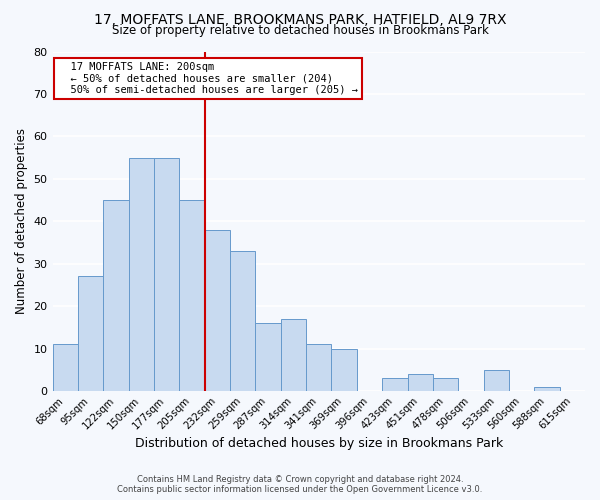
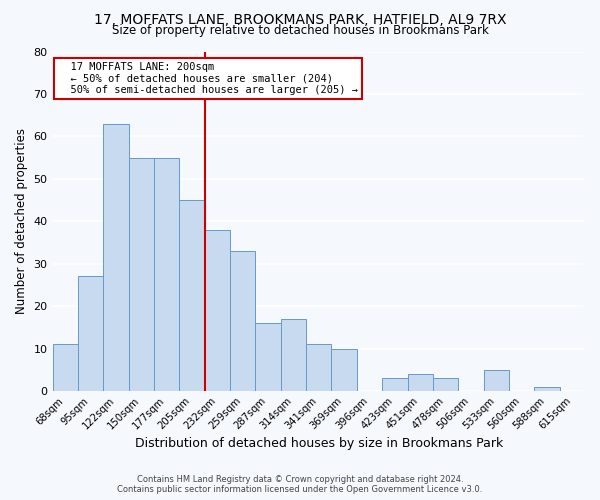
122sqm: 45 -> 63
